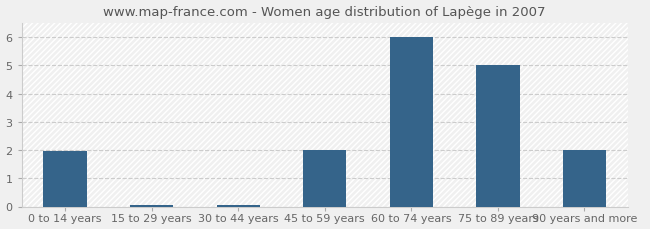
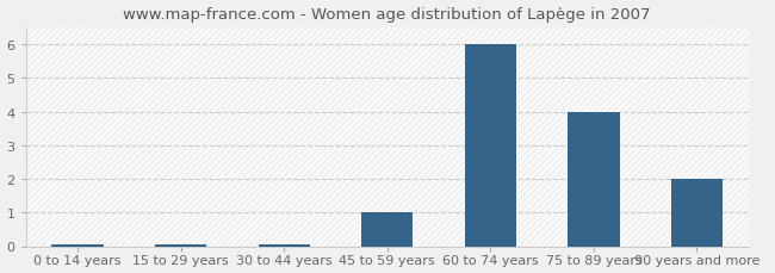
0 to 14 years: 1.95 -> 0.04
45 to 59 years: 2.00 -> 1.00
75 to 89 years: 5.00 -> 4.00
